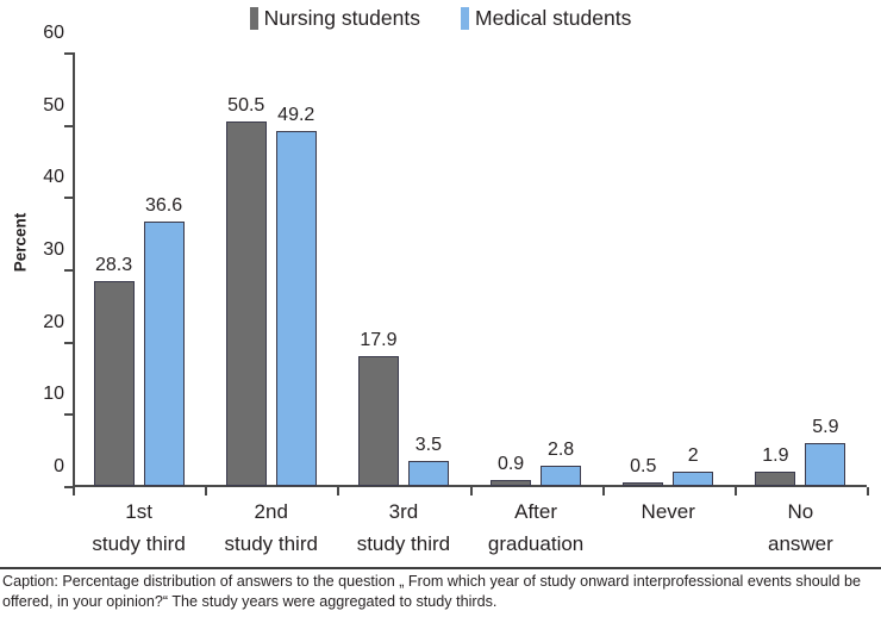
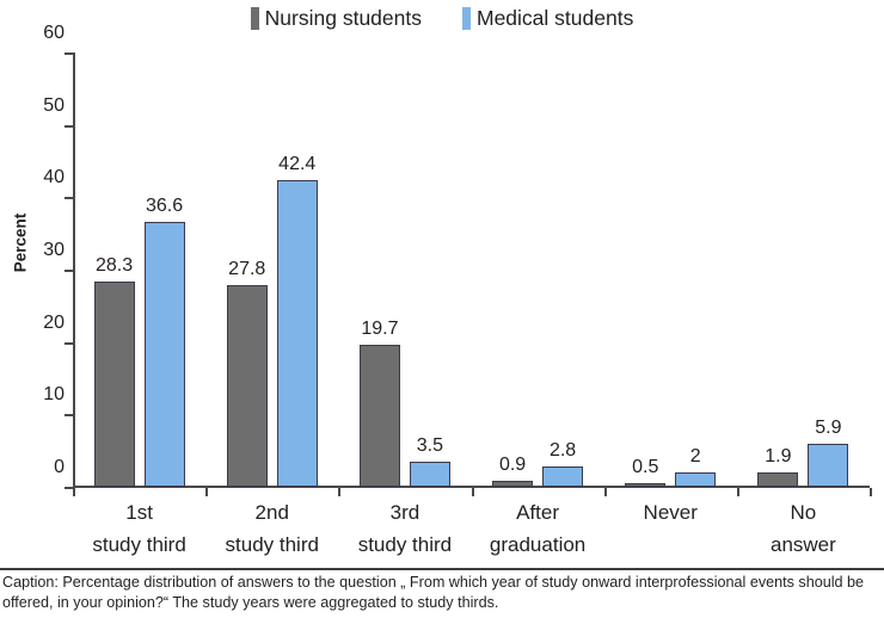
Nursing students/2nd study third: 50.5 -> 27.8
Medical students/2nd study third: 49.2 -> 42.4
Nursing students/3rd study third: 17.9 -> 19.7
